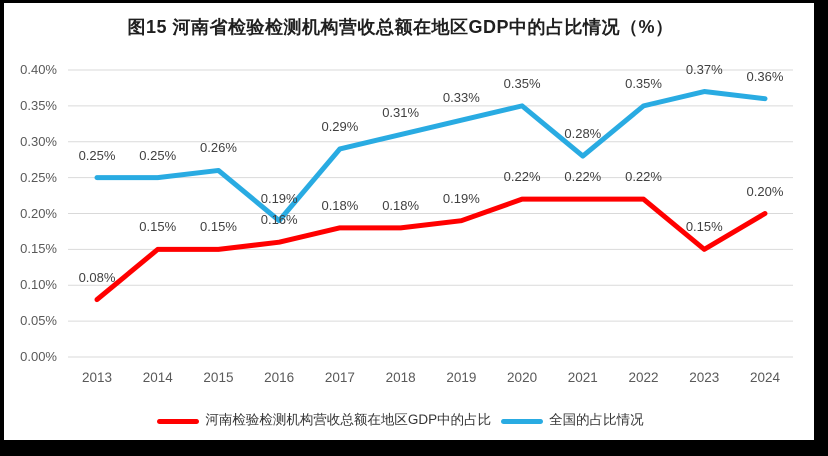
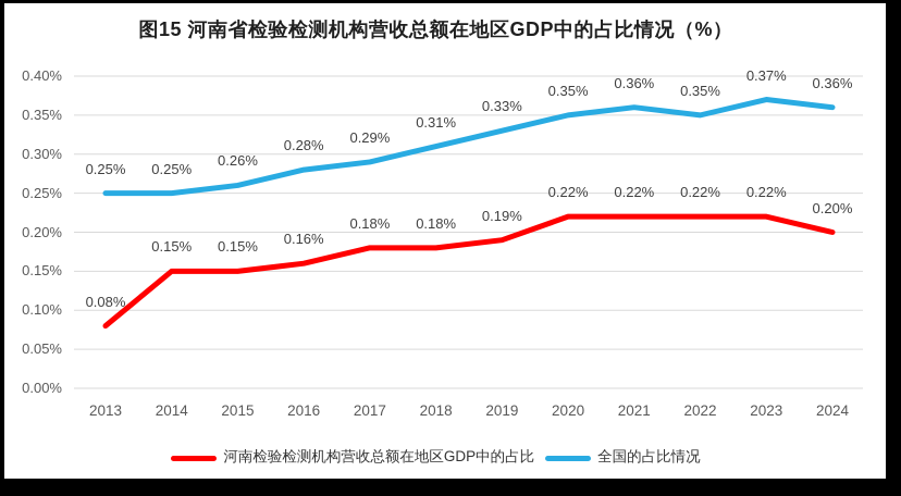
全国的占比情况/2016: 0.19% -> 0.28%
全国的占比情况/2021: 0.28% -> 0.36%
河南检验检测机构营收总额在地区GDP中的占比/2023: 0.15% -> 0.22%
